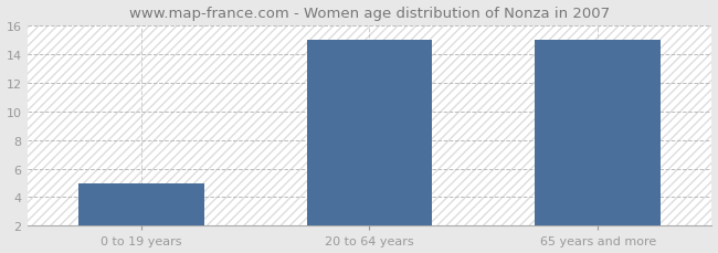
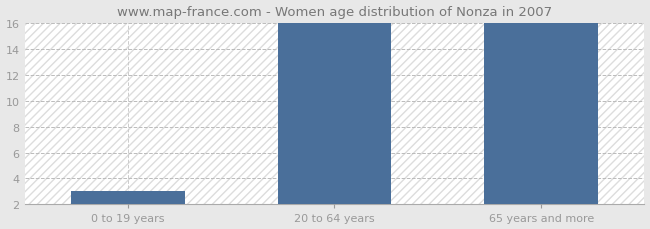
0 to 19 years: 5 -> 3
20 to 64 years: 15 -> 16
65 years and more: 15 -> 16
